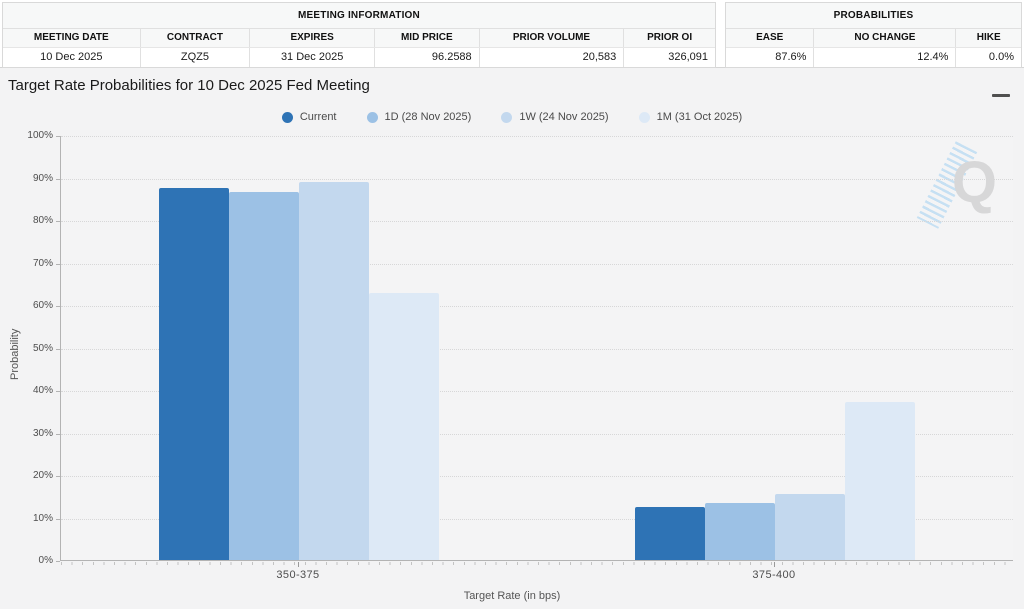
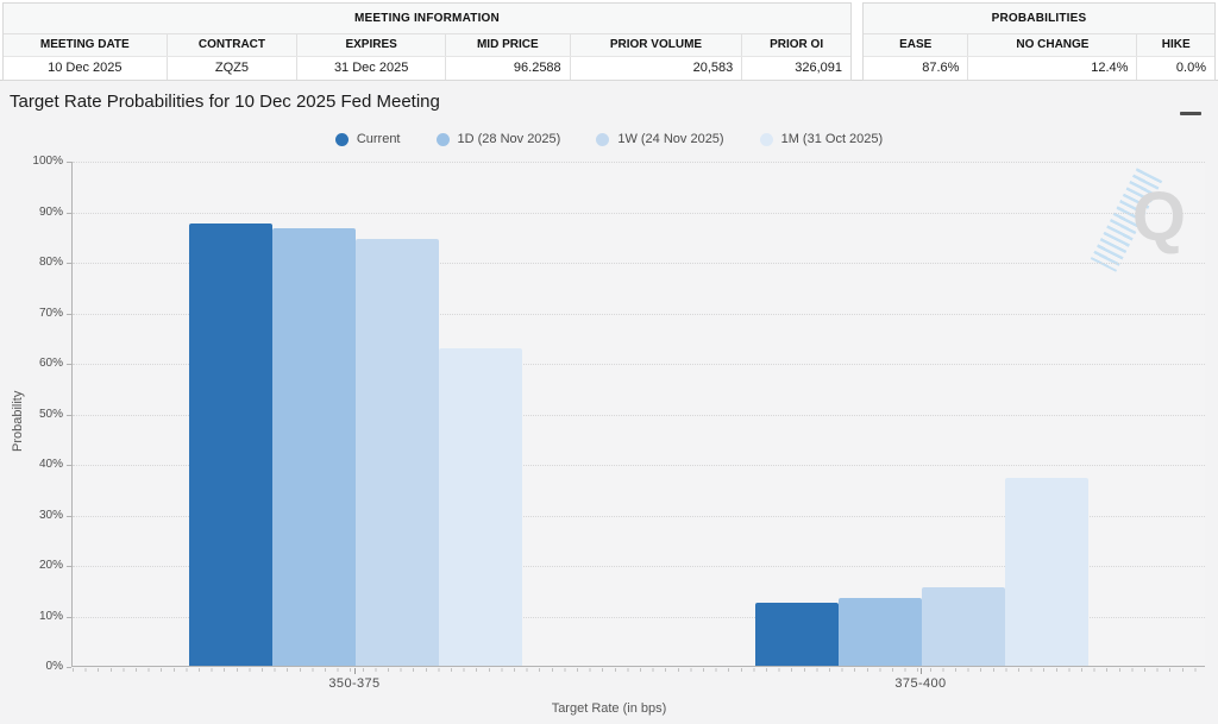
1W (24 Nov 2025)/350-375: 89% -> 84%
